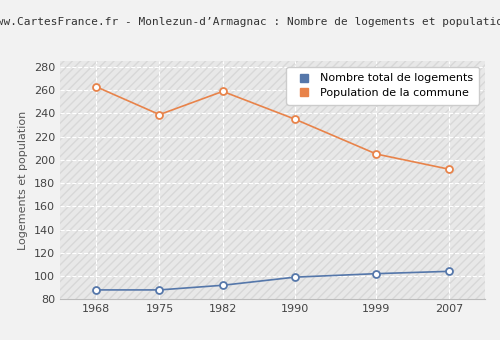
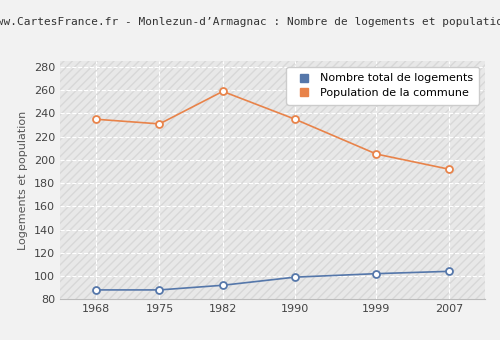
Population de la commune/1968: 263 -> 235
Population de la commune/1975: 239 -> 231
